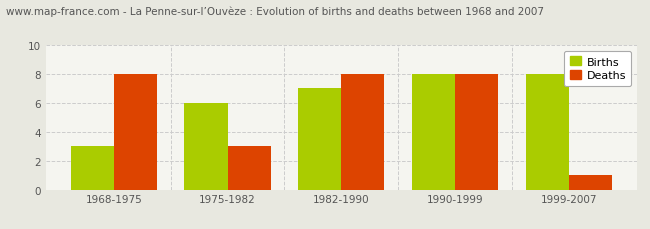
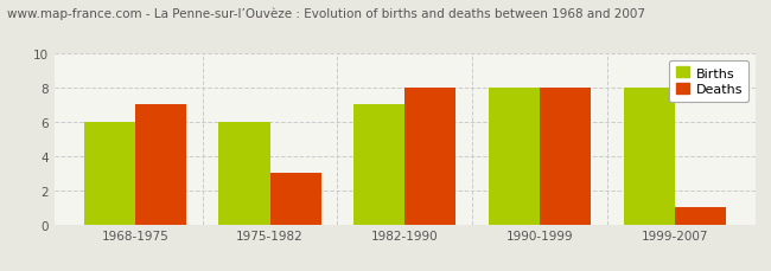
Births/1968-1975: 3 -> 6
Deaths/1968-1975: 8 -> 7
